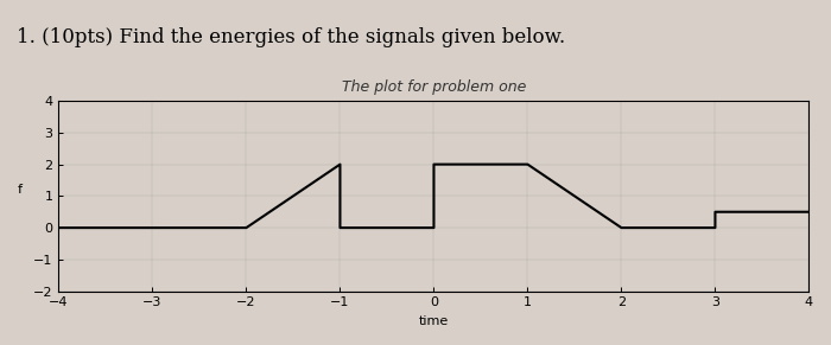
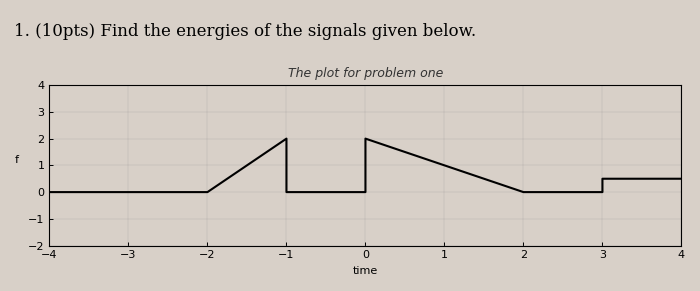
1: 2.0 -> 1.0
